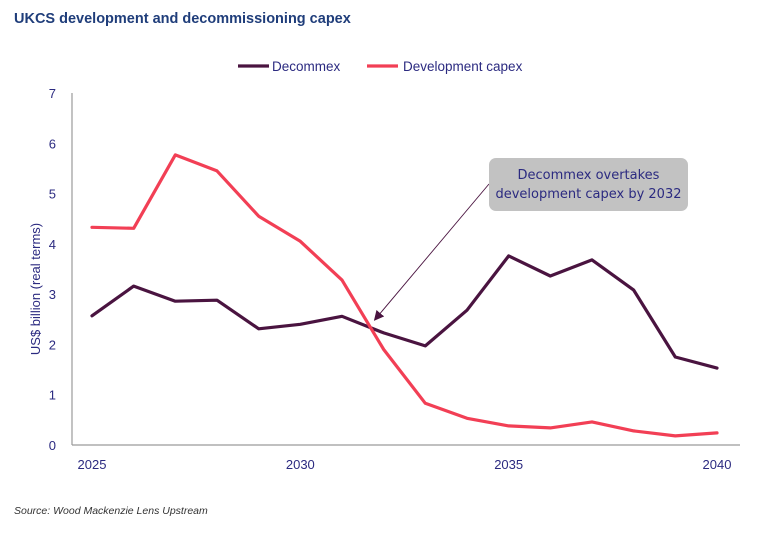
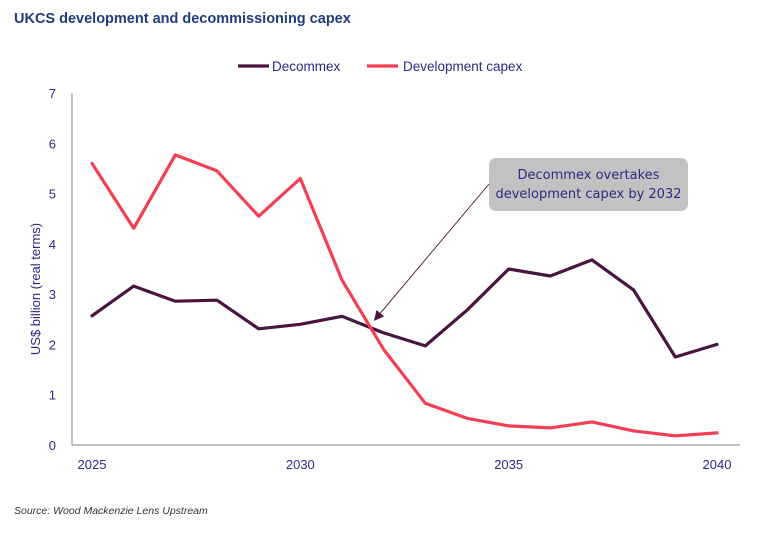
Development capex/2025: 4.3 -> 5.6
Development capex/2030: 4.0 -> 5.3
Decommex/2035: 3.8 -> 3.5
Decommex/2040: 1.5 -> 2.0
